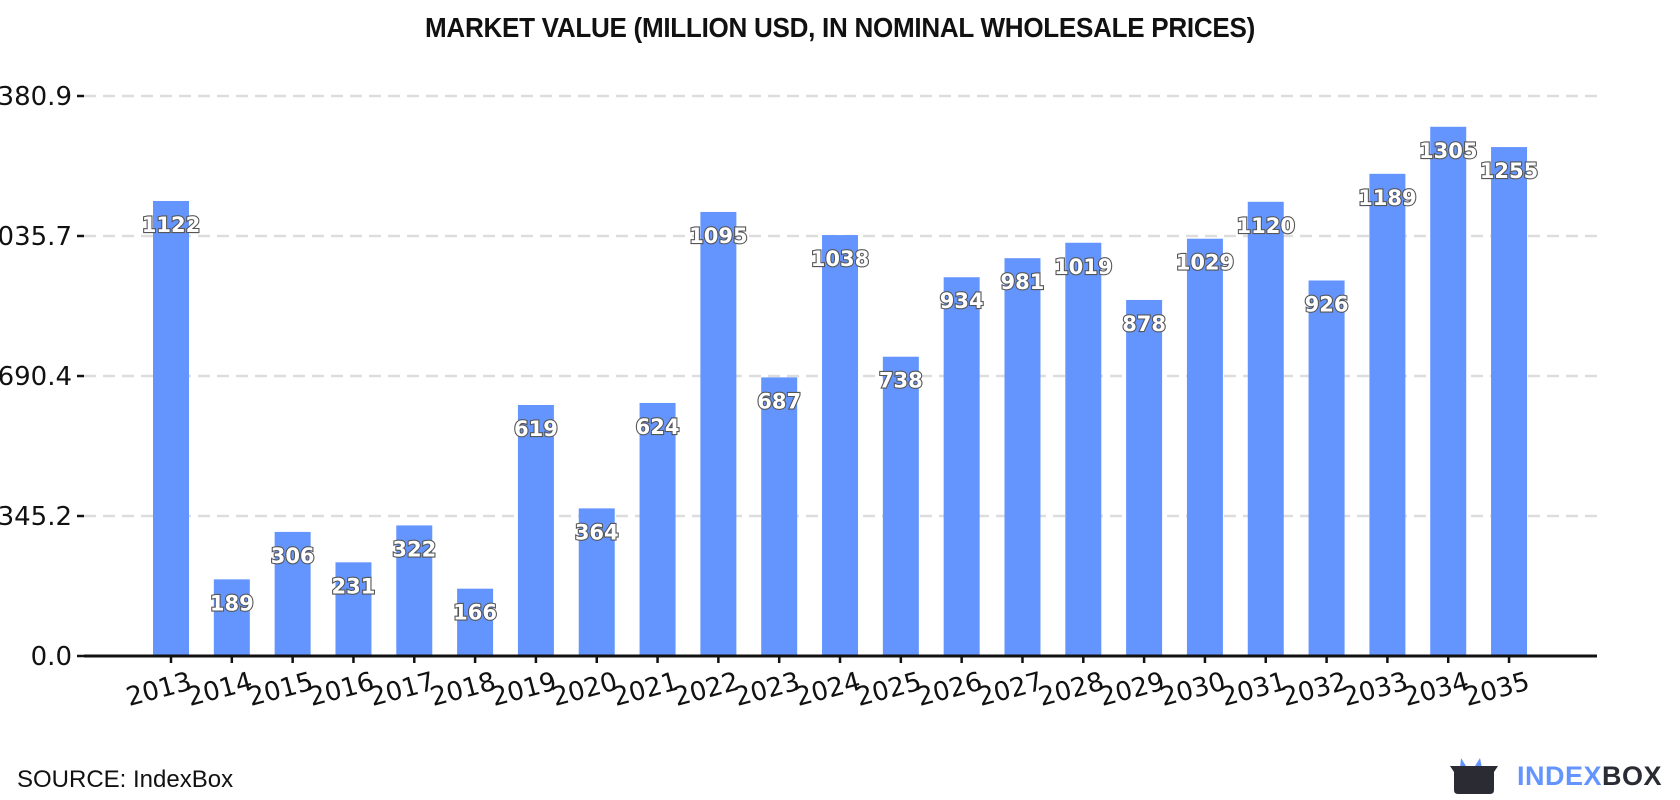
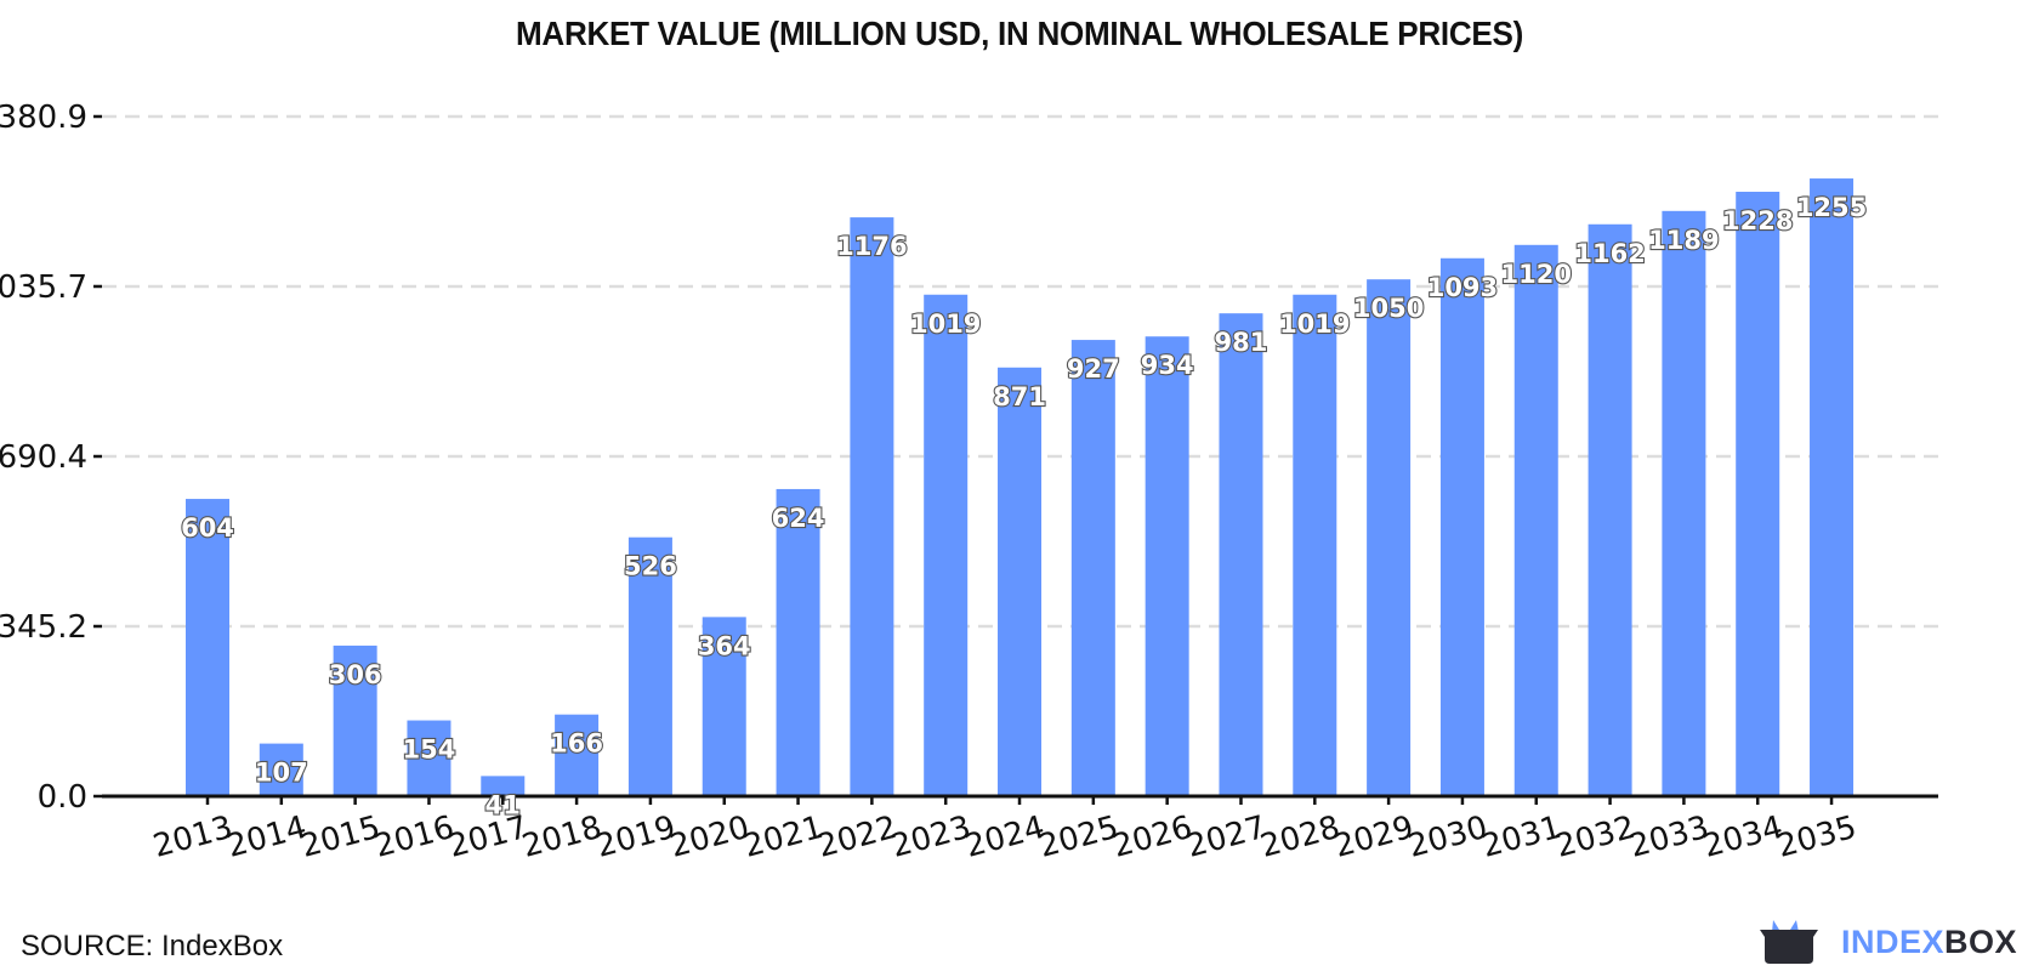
2013: 1122 -> 604
2014: 189 -> 107
2016: 231 -> 154
2017: 322 -> 41
2019: 619 -> 526
2022: 1095 -> 1176
2023: 687 -> 1019
2024: 1038 -> 871
2025: 738 -> 927
2029: 878 -> 1050
2030: 1029 -> 1093
2032: 926 -> 1162
2034: 1305 -> 1228
